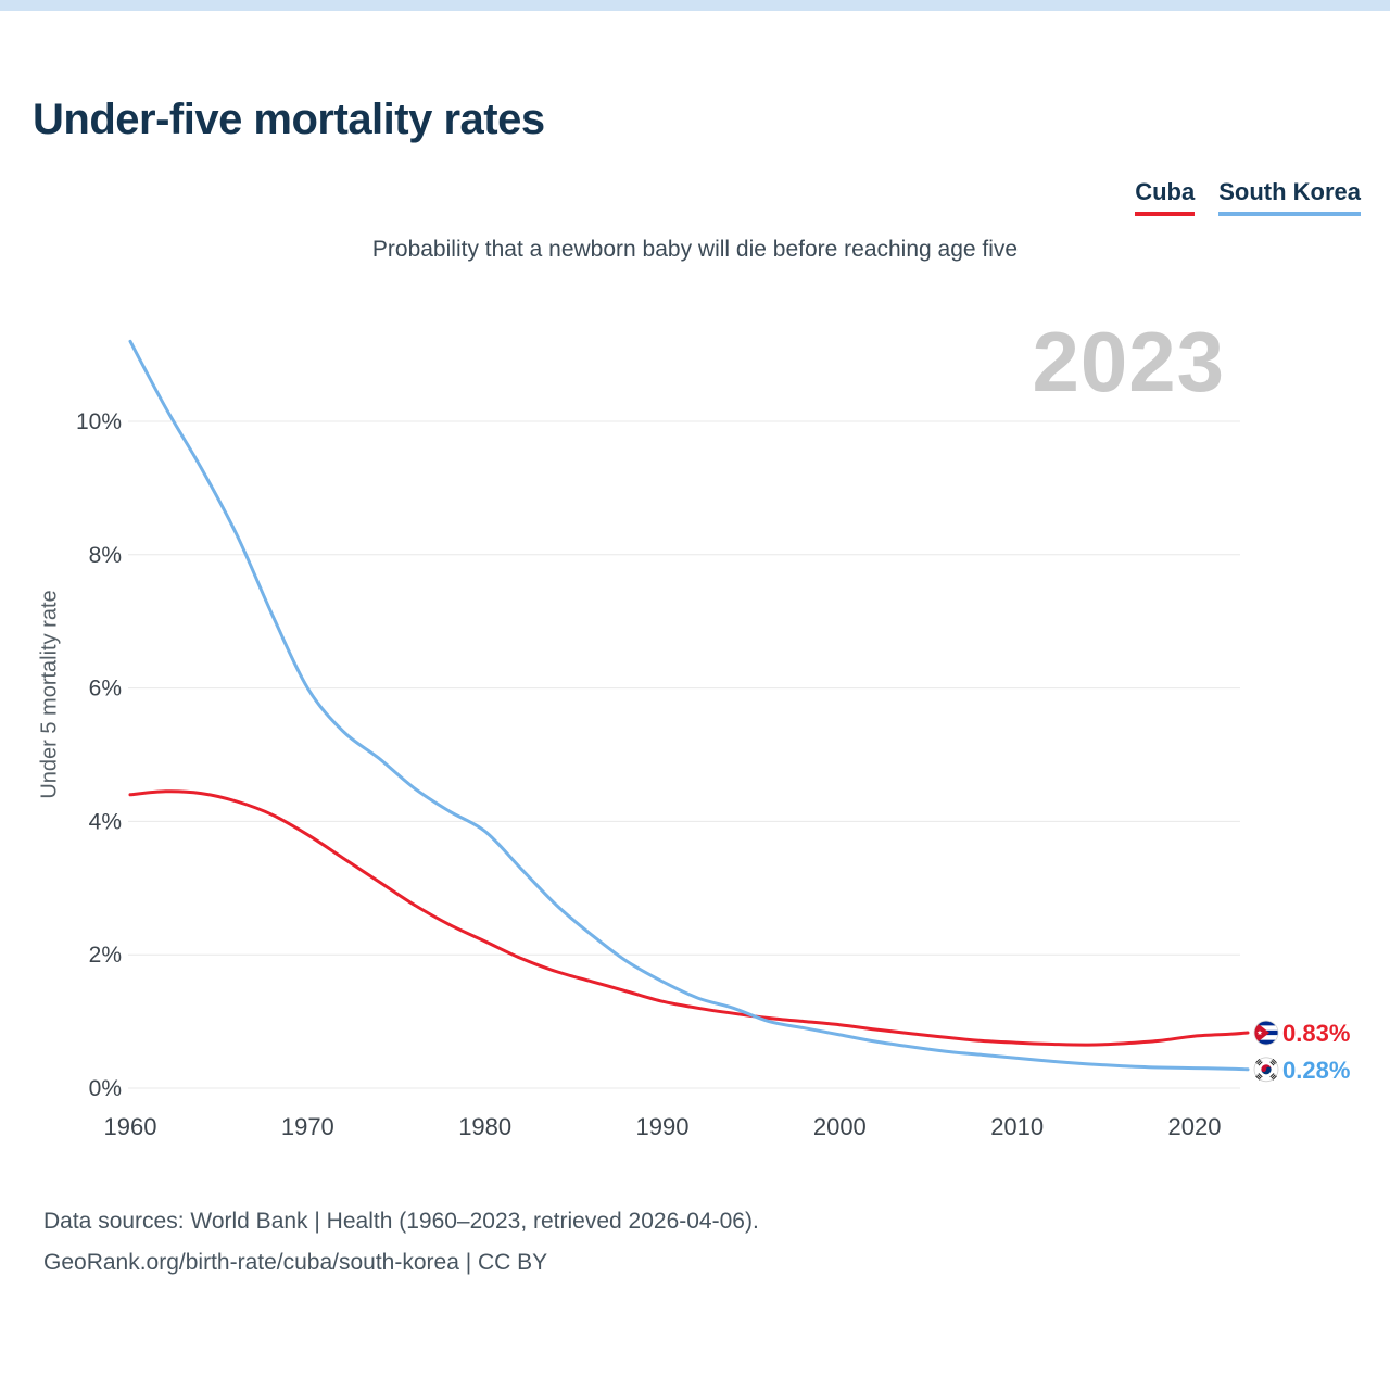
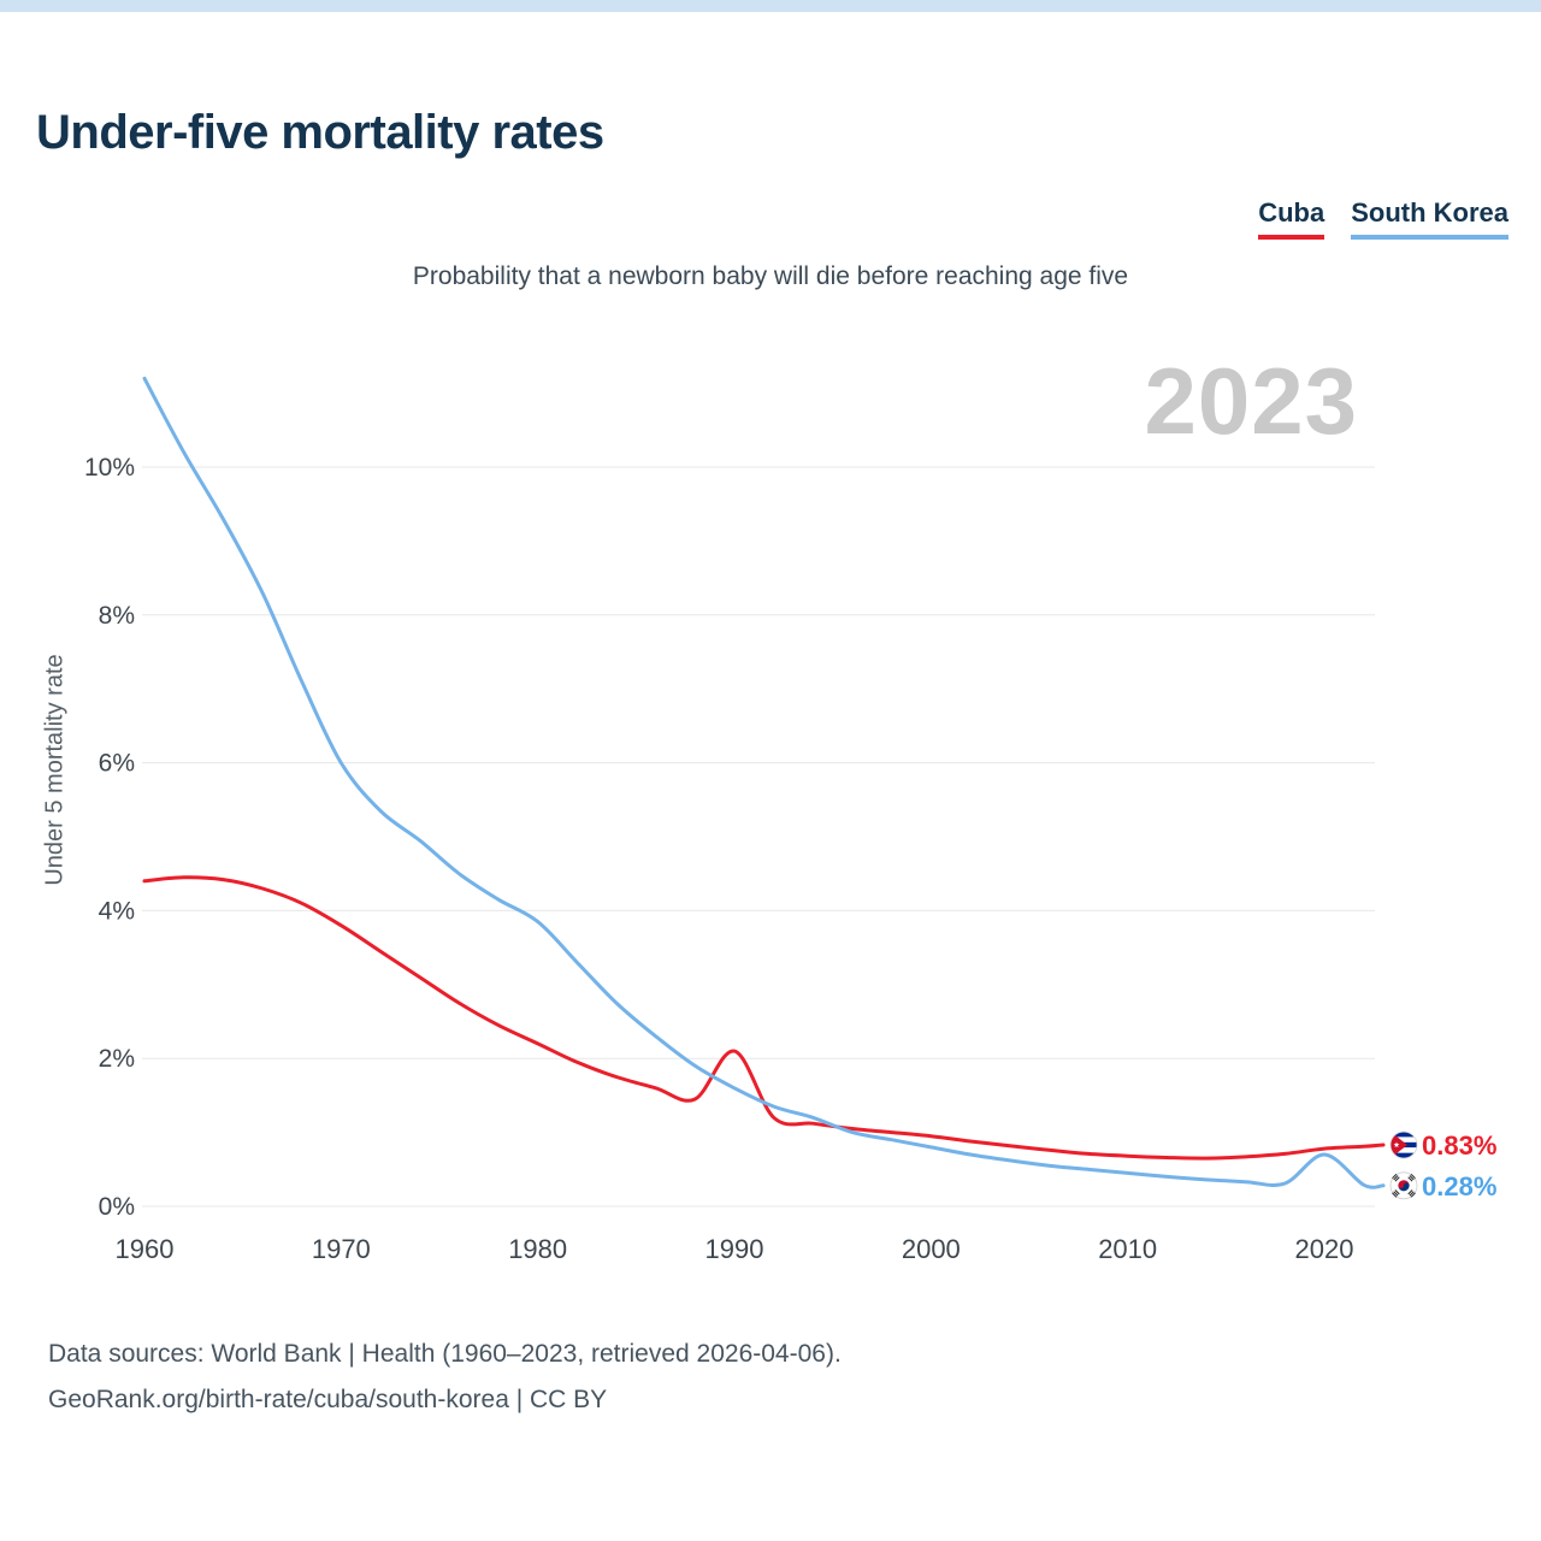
Cuba/1990: 1.3% -> 2.1%
South Korea/2020: 0.3% -> 0.7%
